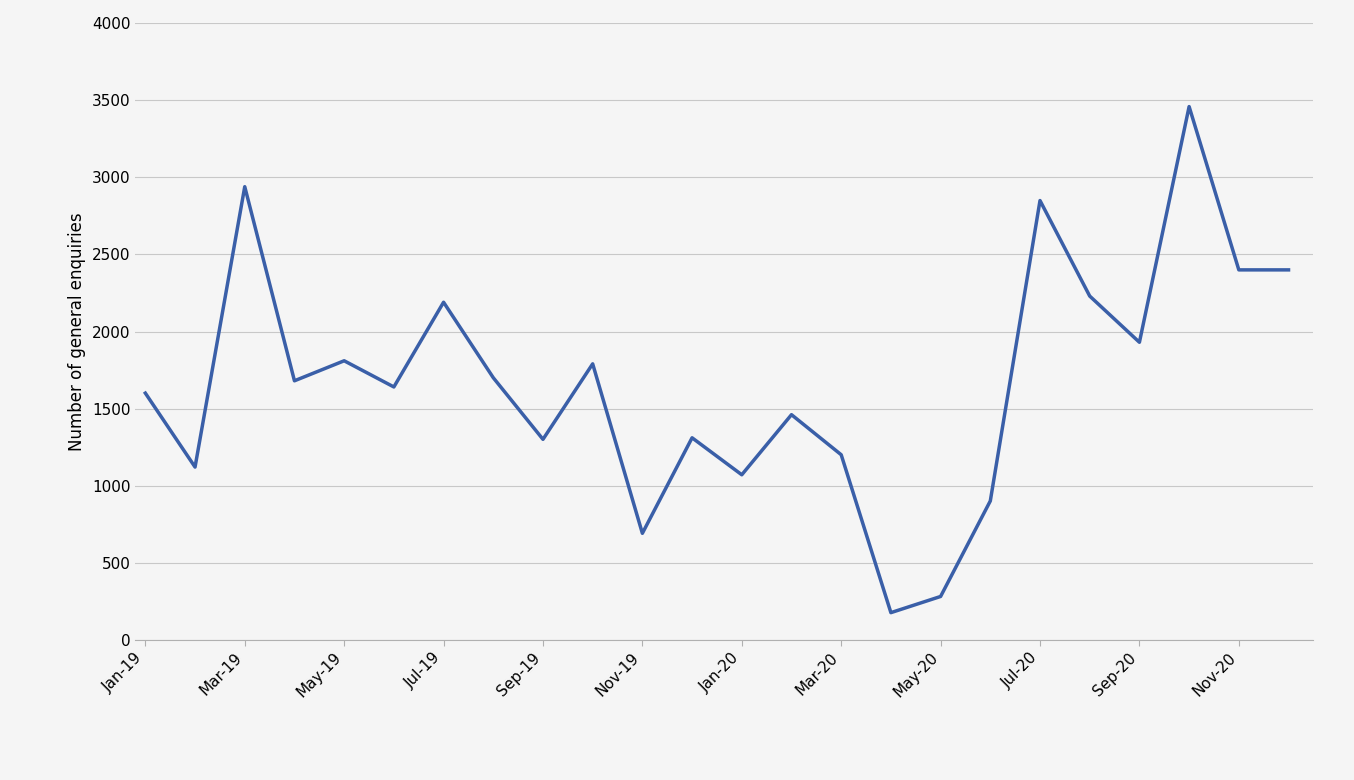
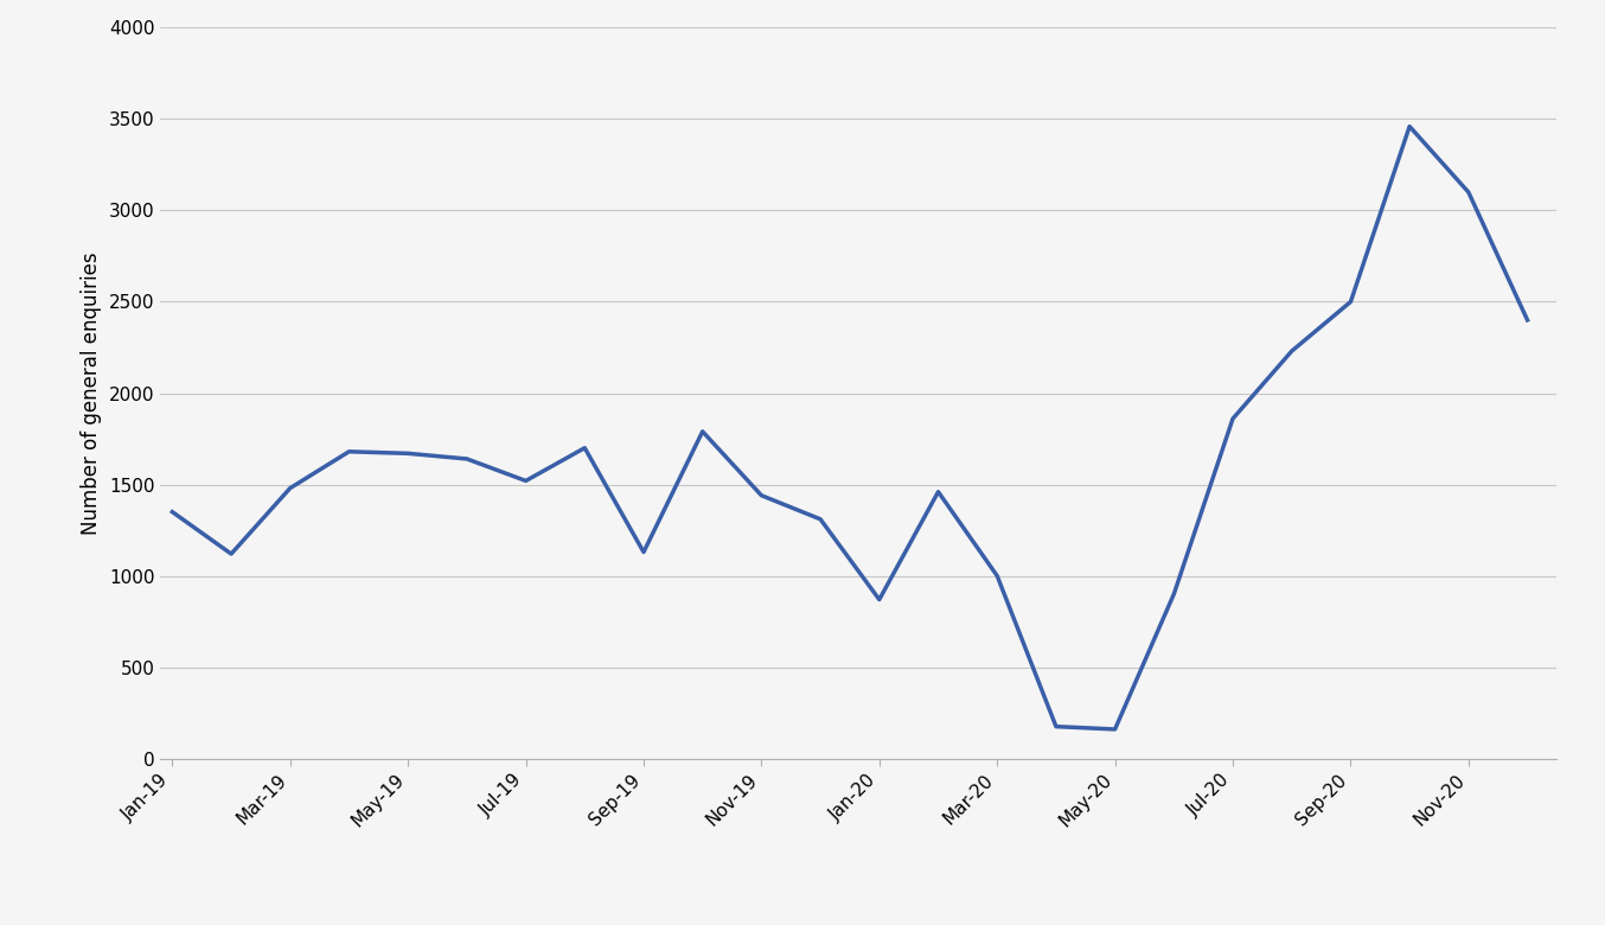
Jan-19: 1600 -> 1350
Mar-19: 2940 -> 1480
May-19: 1810 -> 1670
Jul-19: 2190 -> 1520
Sep-19: 1300 -> 1130
Nov-19: 690 -> 1440
Jan-20: 1070 -> 870
Mar-20: 1200 -> 1000
May-20: 280 -> 160
Jul-20: 2850 -> 1860
Sep-20: 1930 -> 2500
Nov-20: 2400 -> 3100
